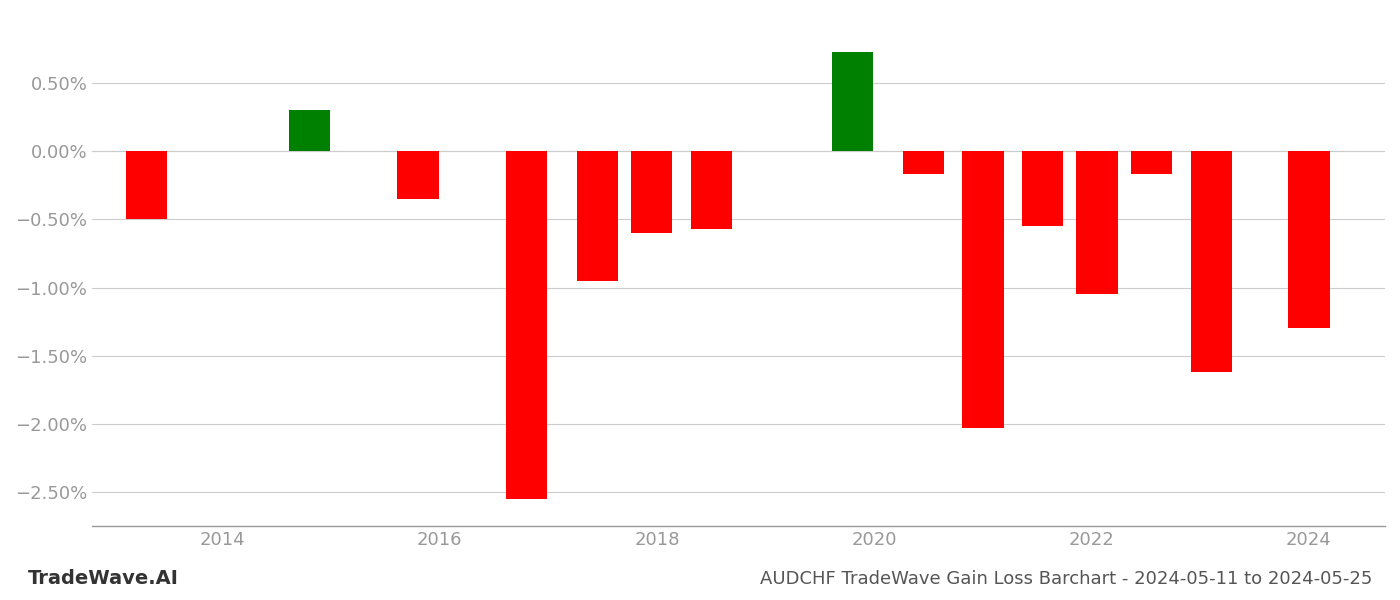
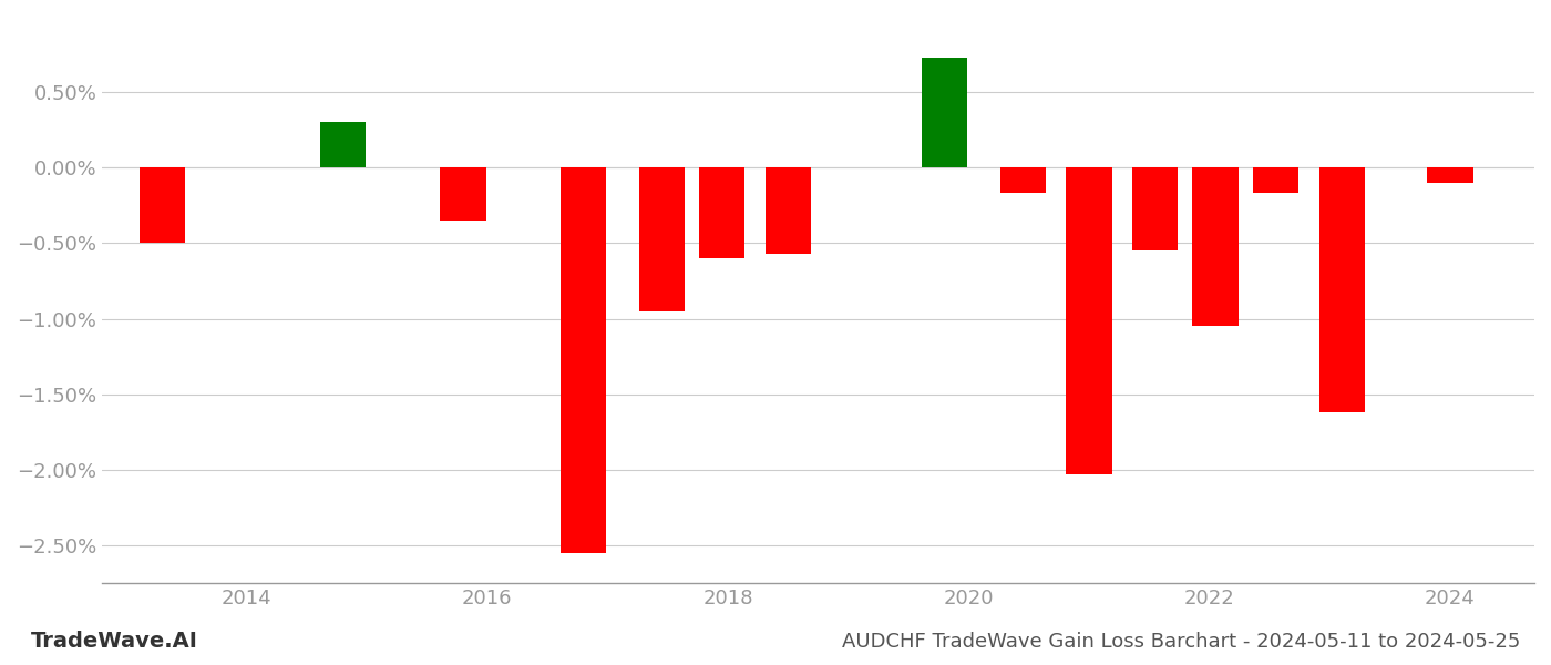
2024: -1.30% -> -0.10%
